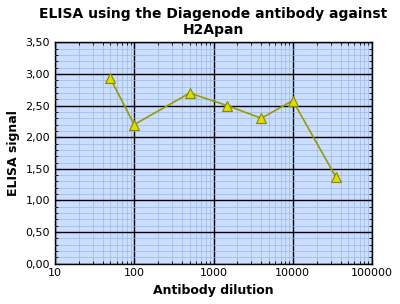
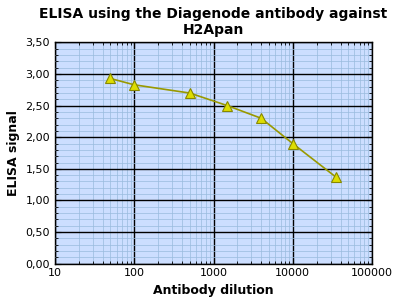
100: 2,20 -> 2,83
10000: 2,58 -> 1,90
